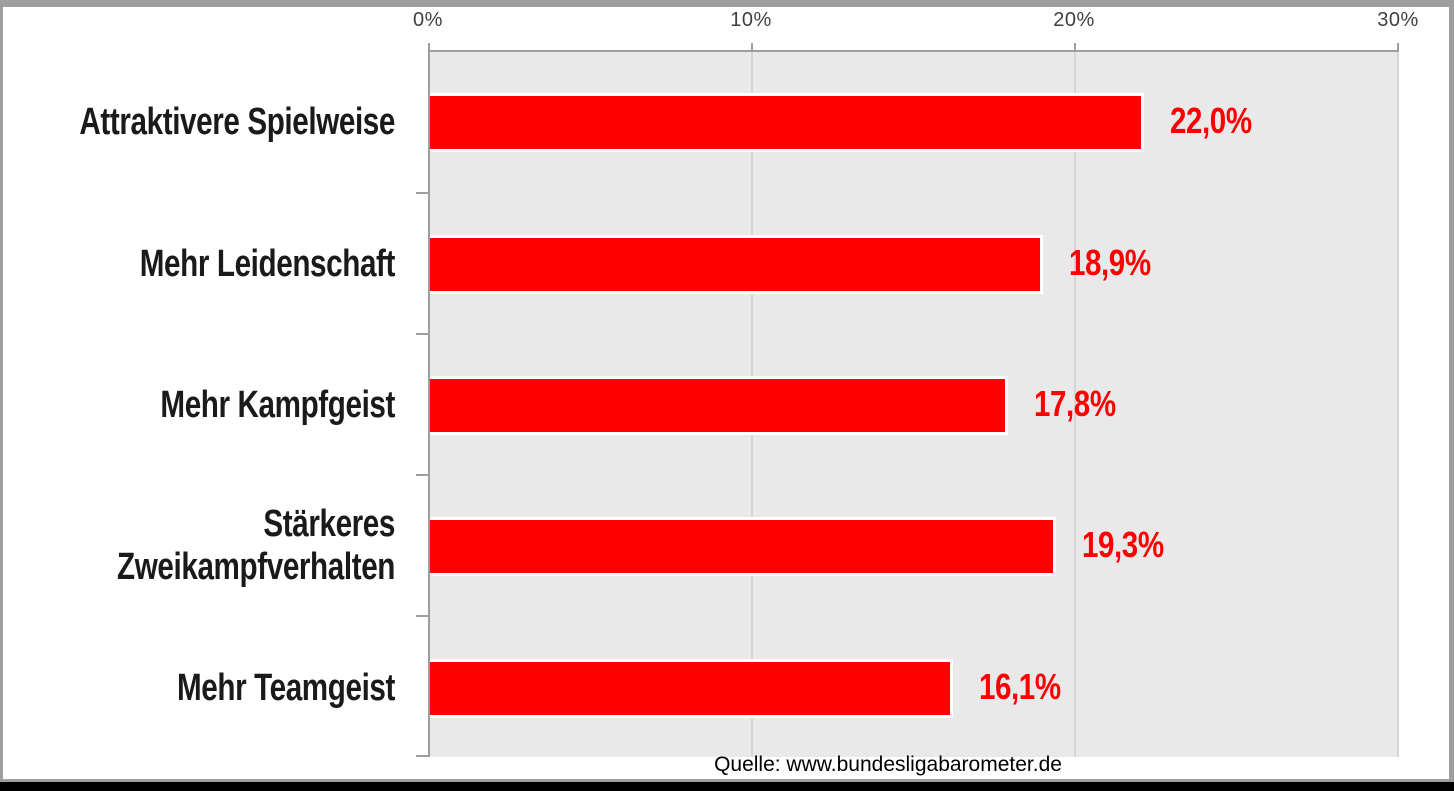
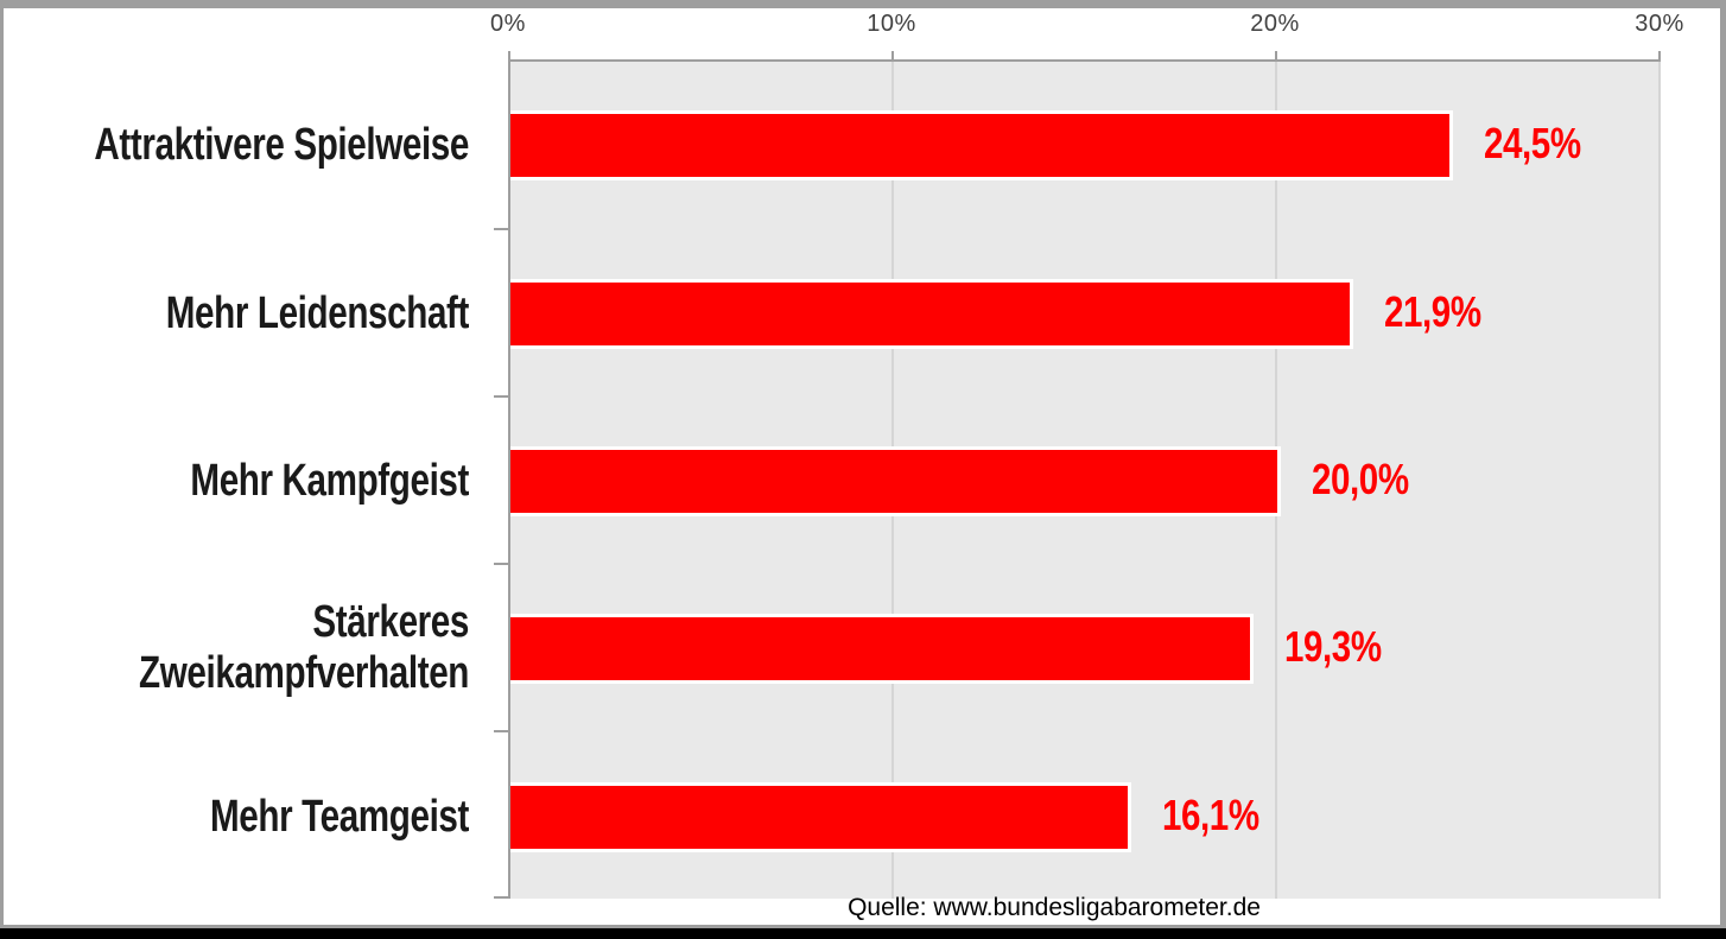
Attraktivere Spielweise: 22,0% -> 24,5%
Mehr Leidenschaft: 18,9% -> 21,9%
Mehr Kampfgeist: 17,8% -> 20,0%
